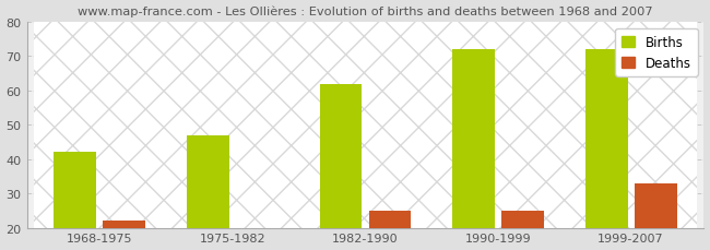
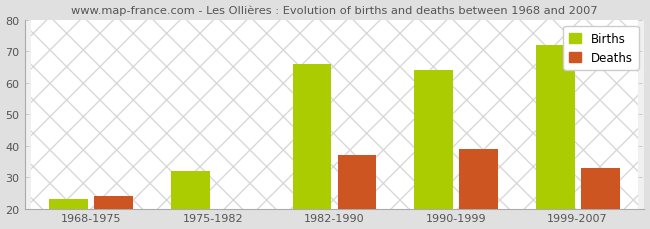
Births/1968-1975: 42 -> 23
Deaths/1968-1975: 22 -> 24
Births/1975-1982: 47 -> 32
Births/1982-1990: 62 -> 66
Deaths/1982-1990: 25 -> 37
Births/1990-1999: 72 -> 64
Deaths/1990-1999: 25 -> 39
